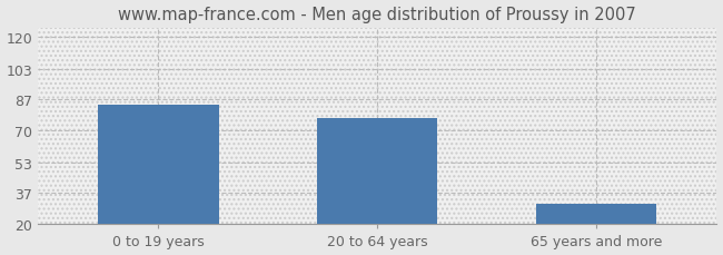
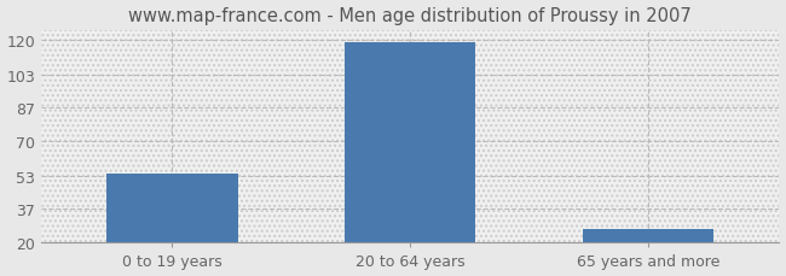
0 to 19 years: 84 -> 54
20 to 64 years: 77 -> 119
65 years and more: 31 -> 27
